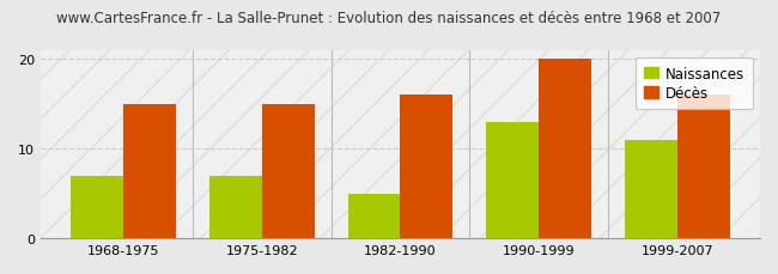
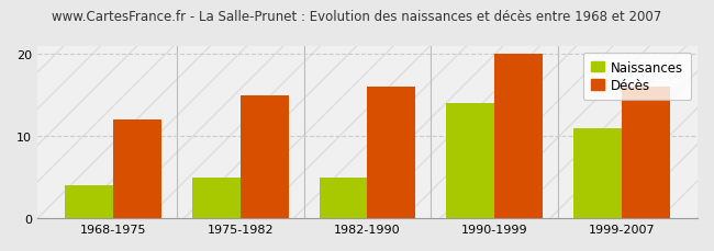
Naissances/1968-1975: 7 -> 4
Décès/1968-1975: 15 -> 12
Naissances/1975-1982: 7 -> 5
Naissances/1990-1999: 13 -> 14
